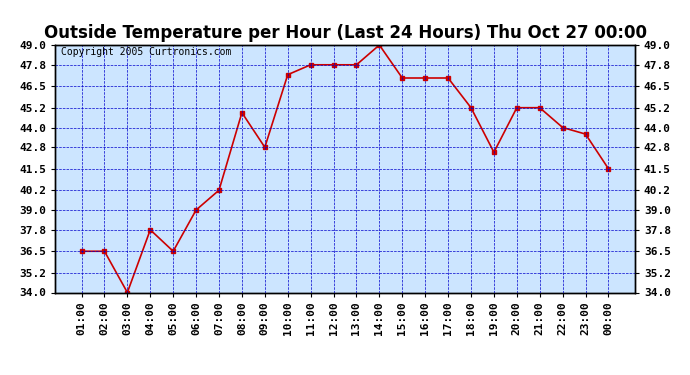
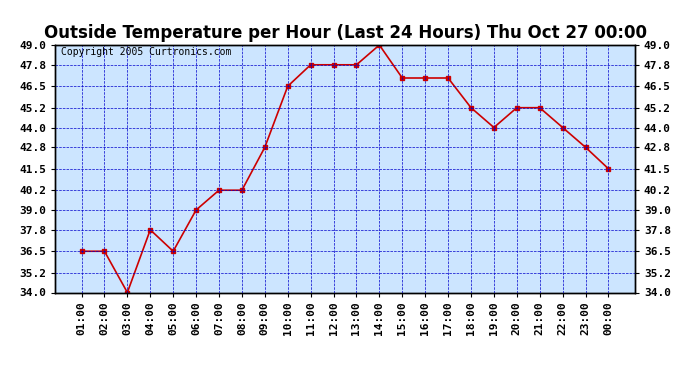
08:00: 44.9 -> 40.2
10:00: 47.2 -> 46.5
19:00: 42.5 -> 44.0
23:00: 43.6 -> 42.8
